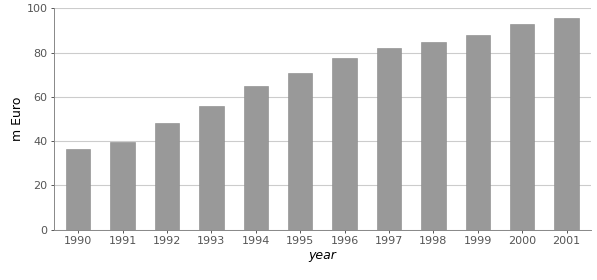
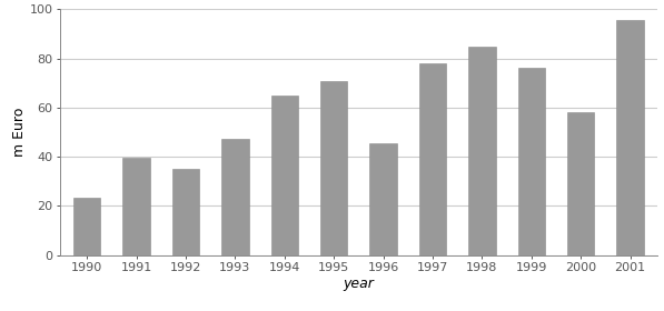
1990: 36.5 -> 23.5
1992: 48.0 -> 35.0
1993: 56.0 -> 47.5
1996: 77.5 -> 45.5
1997: 82.0 -> 78.0
1999: 88.0 -> 76.0
2000: 93.0 -> 58.0
